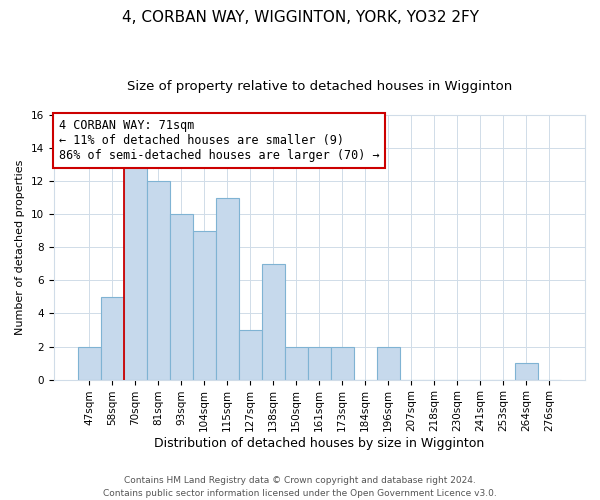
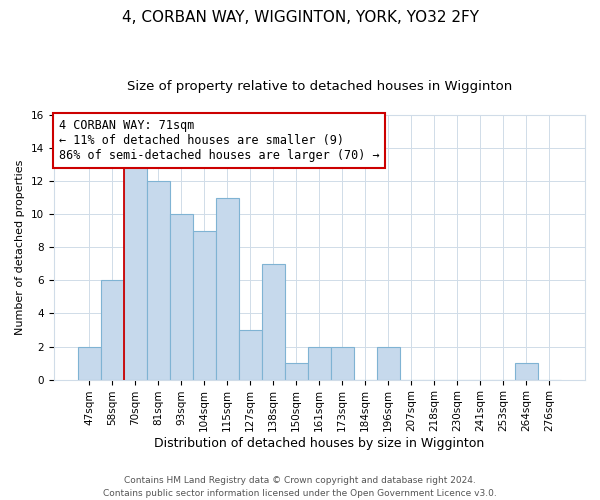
58sqm: 5 -> 6
150sqm: 2 -> 1
